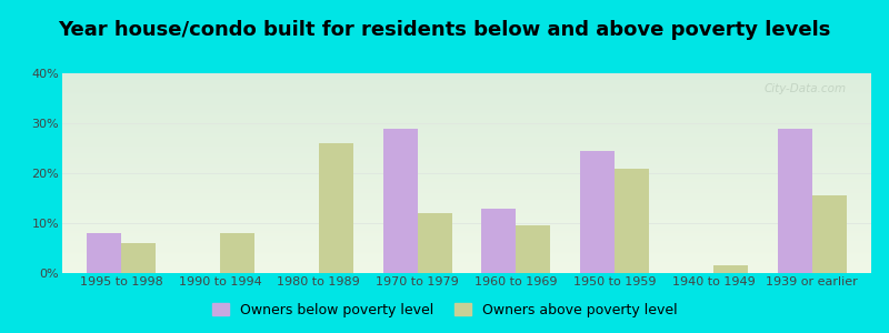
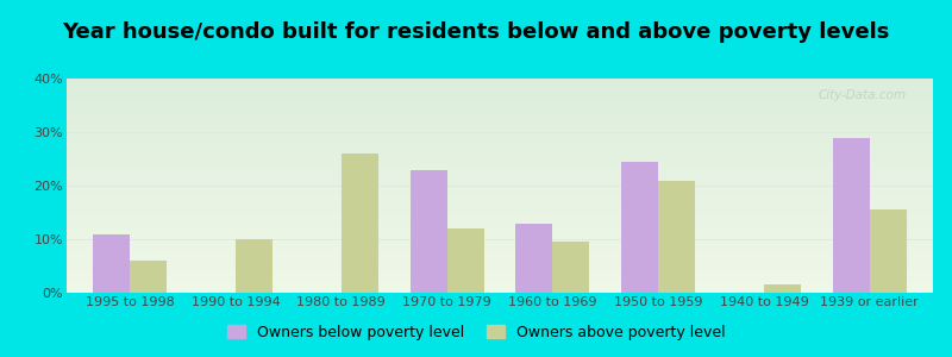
Owners below poverty level/1995 to 1998: 8.0% -> 11.0%
Owners above poverty level/1990 to 1994: 8.0% -> 10.0%
Owners below poverty level/1970 to 1979: 29.0% -> 23.0%
